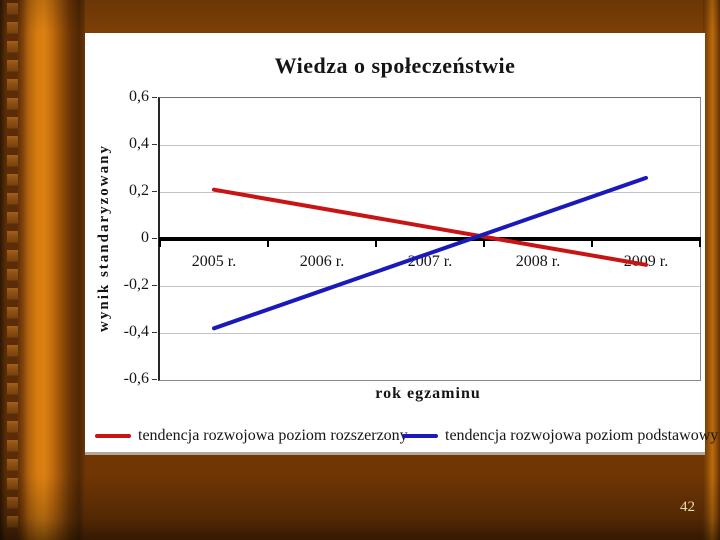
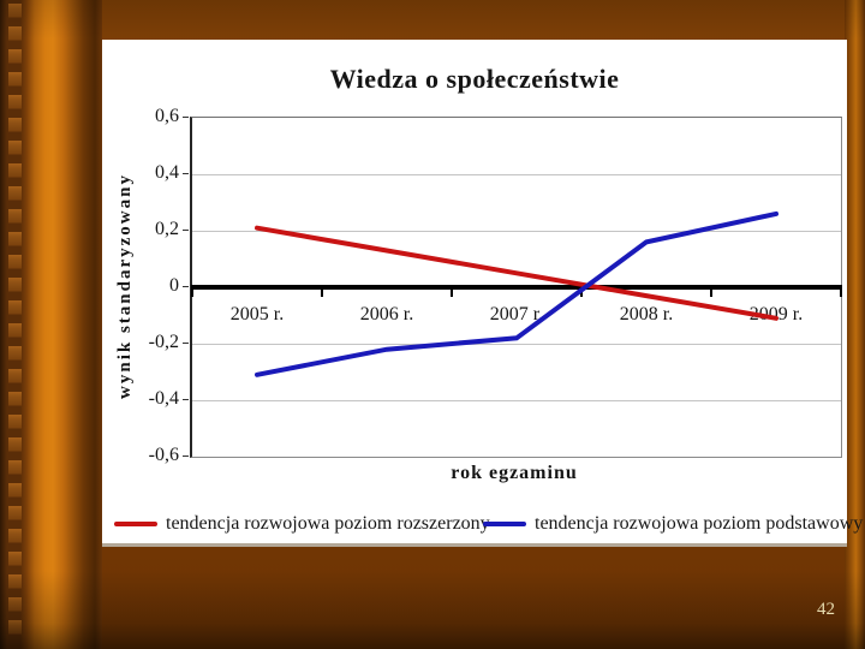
tendencja rozwojowa poziom podstawowy/2005 r.: -0,38 -> -0,31
tendencja rozwojowa poziom podstawowy/2007 r.: -0,06 -> -0,18
tendencja rozwojowa poziom podstawowy/2008 r.: 0,10 -> 0,16
